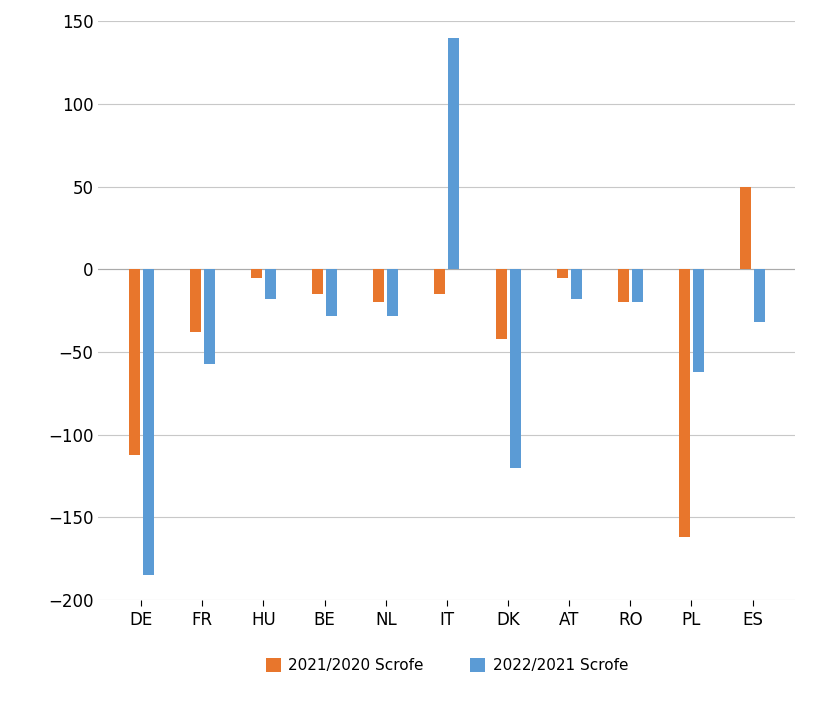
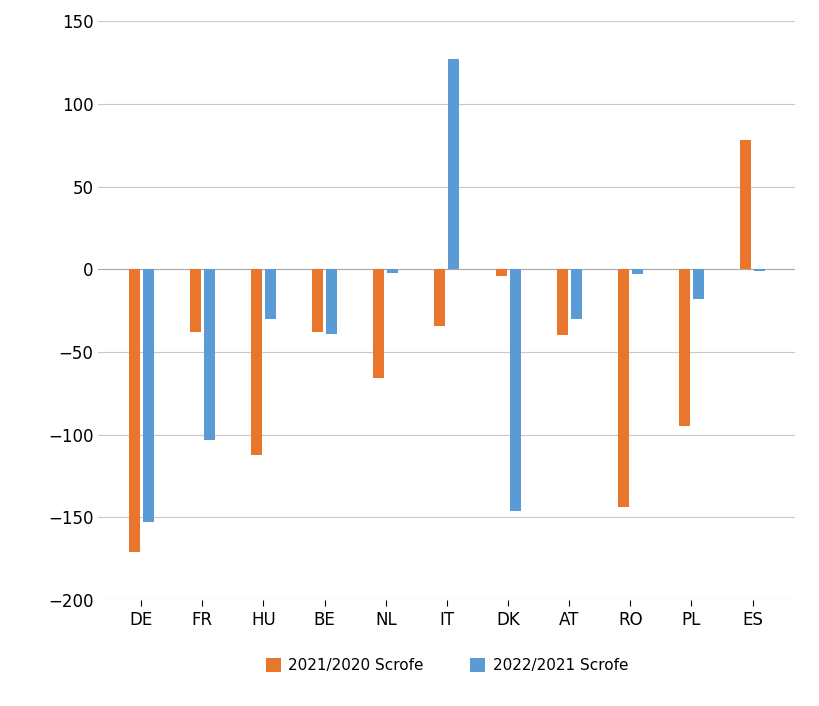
2021/2020 Scrofe/DE: -112 -> -171
2022/2021 Scrofe/DE: -185 -> -153
2022/2021 Scrofe/FR: -57 -> -103
2021/2020 Scrofe/HU: -5 -> -112
2022/2021 Scrofe/HU: -18 -> -30
2021/2020 Scrofe/BE: -15 -> -38
2022/2021 Scrofe/BE: -28 -> -39
2021/2020 Scrofe/NL: -20 -> -66
2022/2021 Scrofe/NL: -28 -> -2
2021/2020 Scrofe/IT: -15 -> -34
2022/2021 Scrofe/IT: 140 -> 127
2021/2020 Scrofe/DK: -42 -> -4
2022/2021 Scrofe/DK: -120 -> -146
2021/2020 Scrofe/AT: -5 -> -40
2022/2021 Scrofe/AT: -18 -> -30
2021/2020 Scrofe/RO: -20 -> -144
2022/2021 Scrofe/RO: -20 -> -3
2021/2020 Scrofe/PL: -162 -> -95
2022/2021 Scrofe/PL: -62 -> -18
2021/2020 Scrofe/ES: 50 -> 78
2022/2021 Scrofe/ES: -32 -> -1
